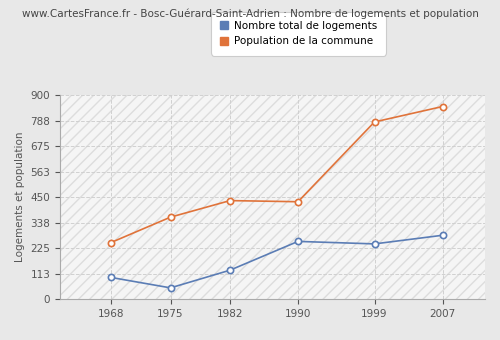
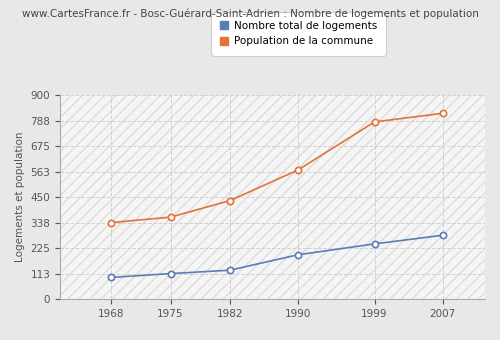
Population de la commune/1968: 250 -> 338
Nombre total de logements/1975: 50 -> 113
Nombre total de logements/1990: 255 -> 196
Population de la commune/1990: 430 -> 570
Population de la commune/2007: 850 -> 820
